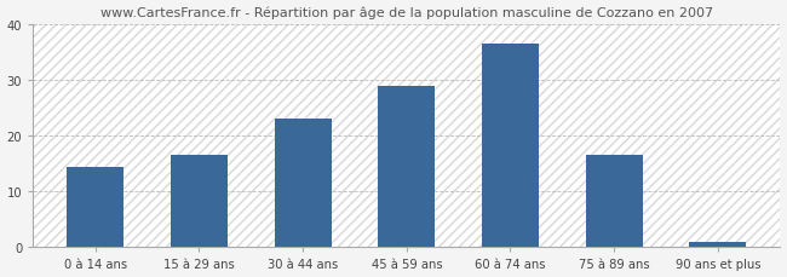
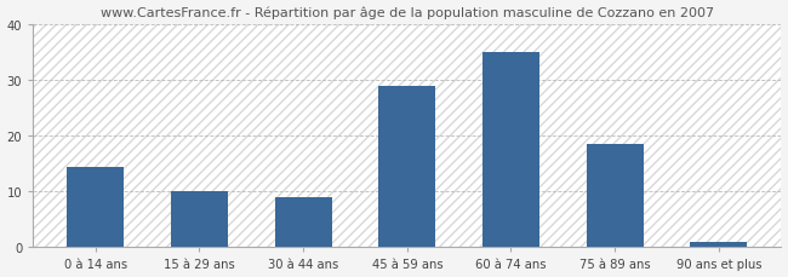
15 à 29 ans: 16.5 -> 10.0
30 à 44 ans: 23.0 -> 9.0
60 à 74 ans: 36.5 -> 35.0
75 à 89 ans: 16.5 -> 18.5
